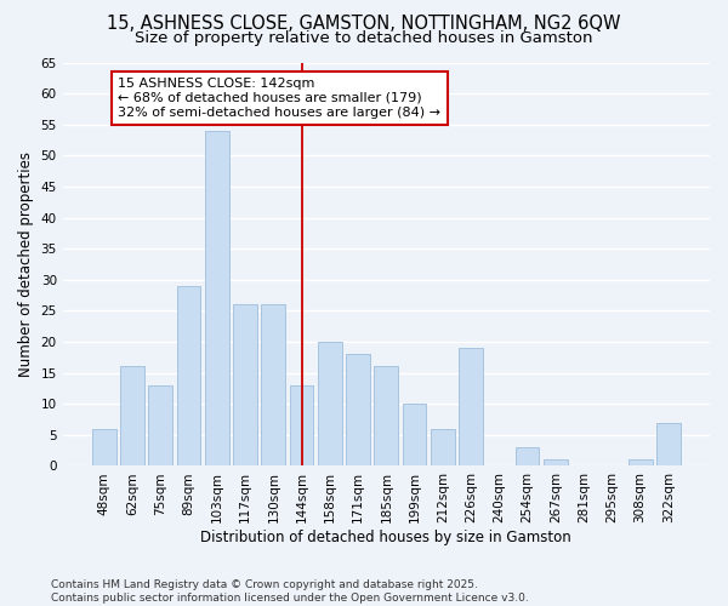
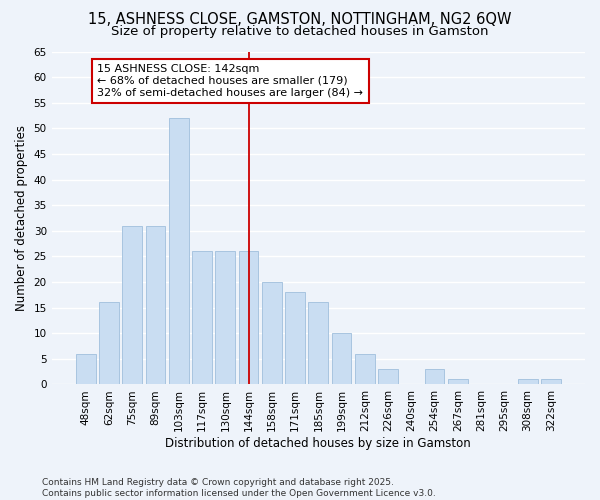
75sqm: 13 -> 31
89sqm: 29 -> 31
103sqm: 54 -> 52
144sqm: 13 -> 26
226sqm: 19 -> 3
322sqm: 7 -> 1
